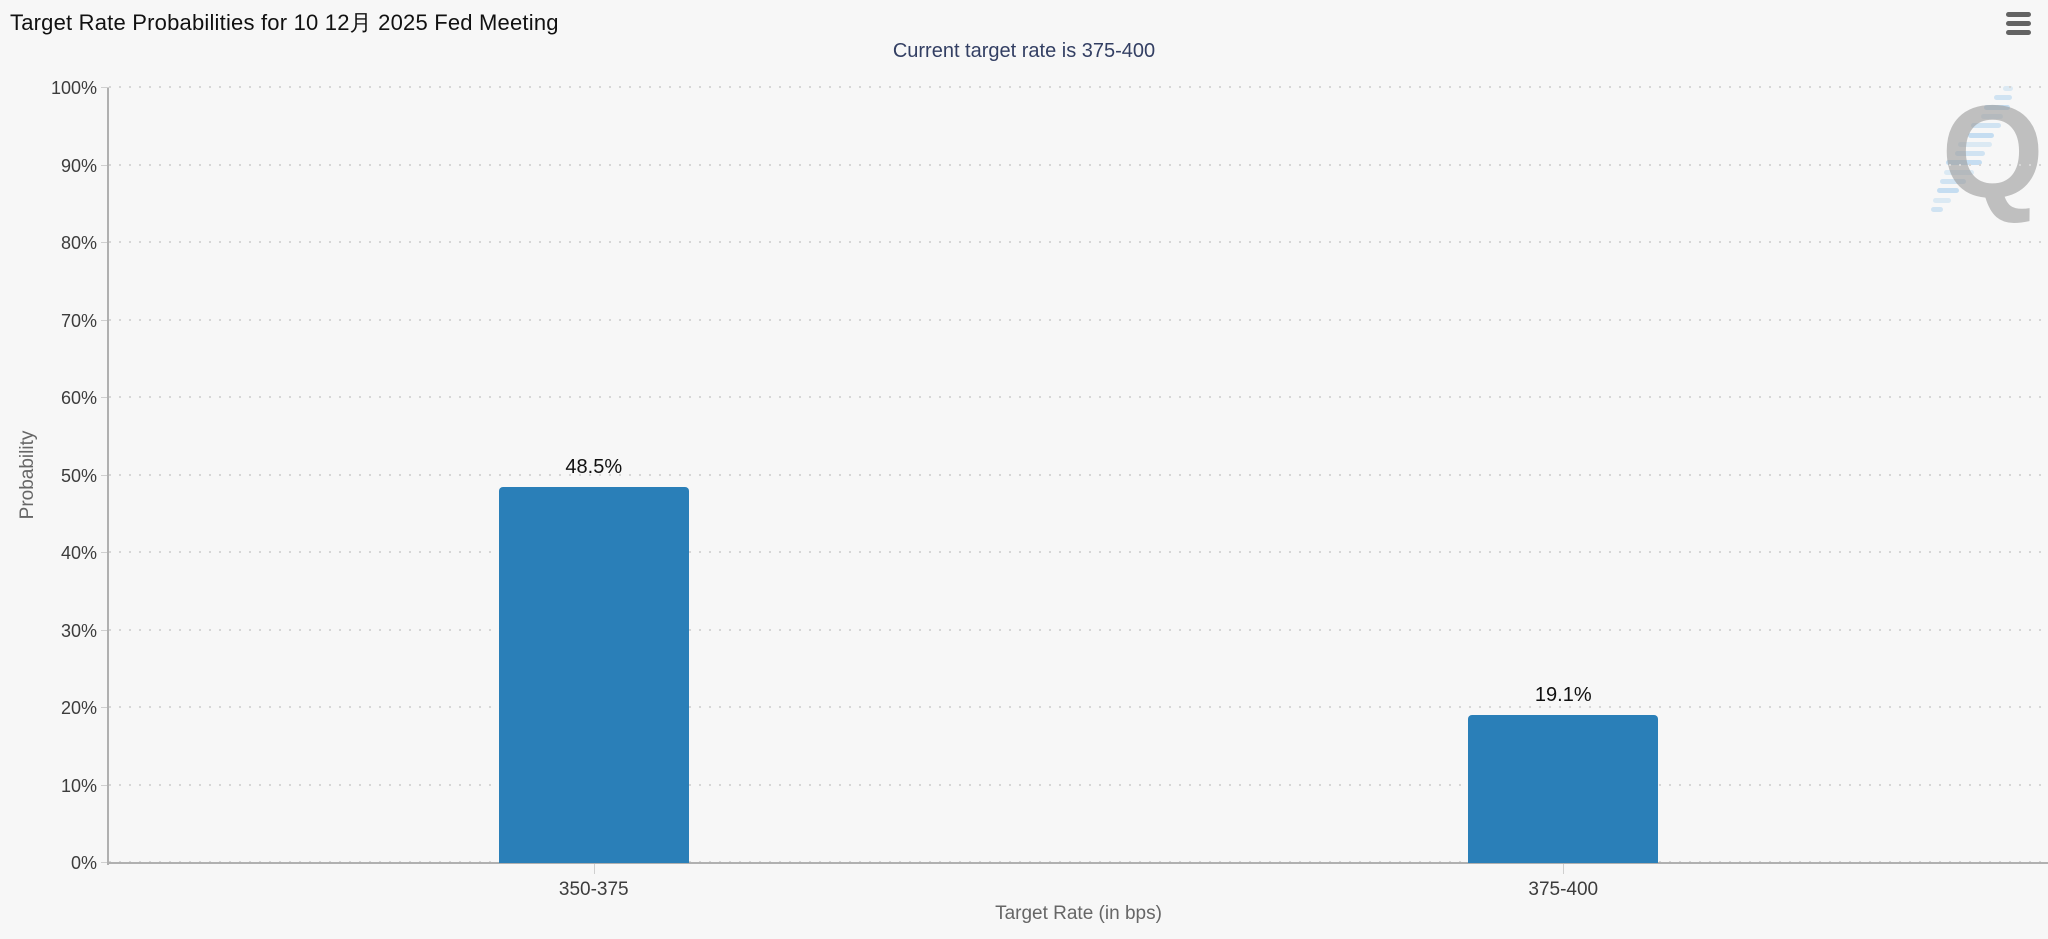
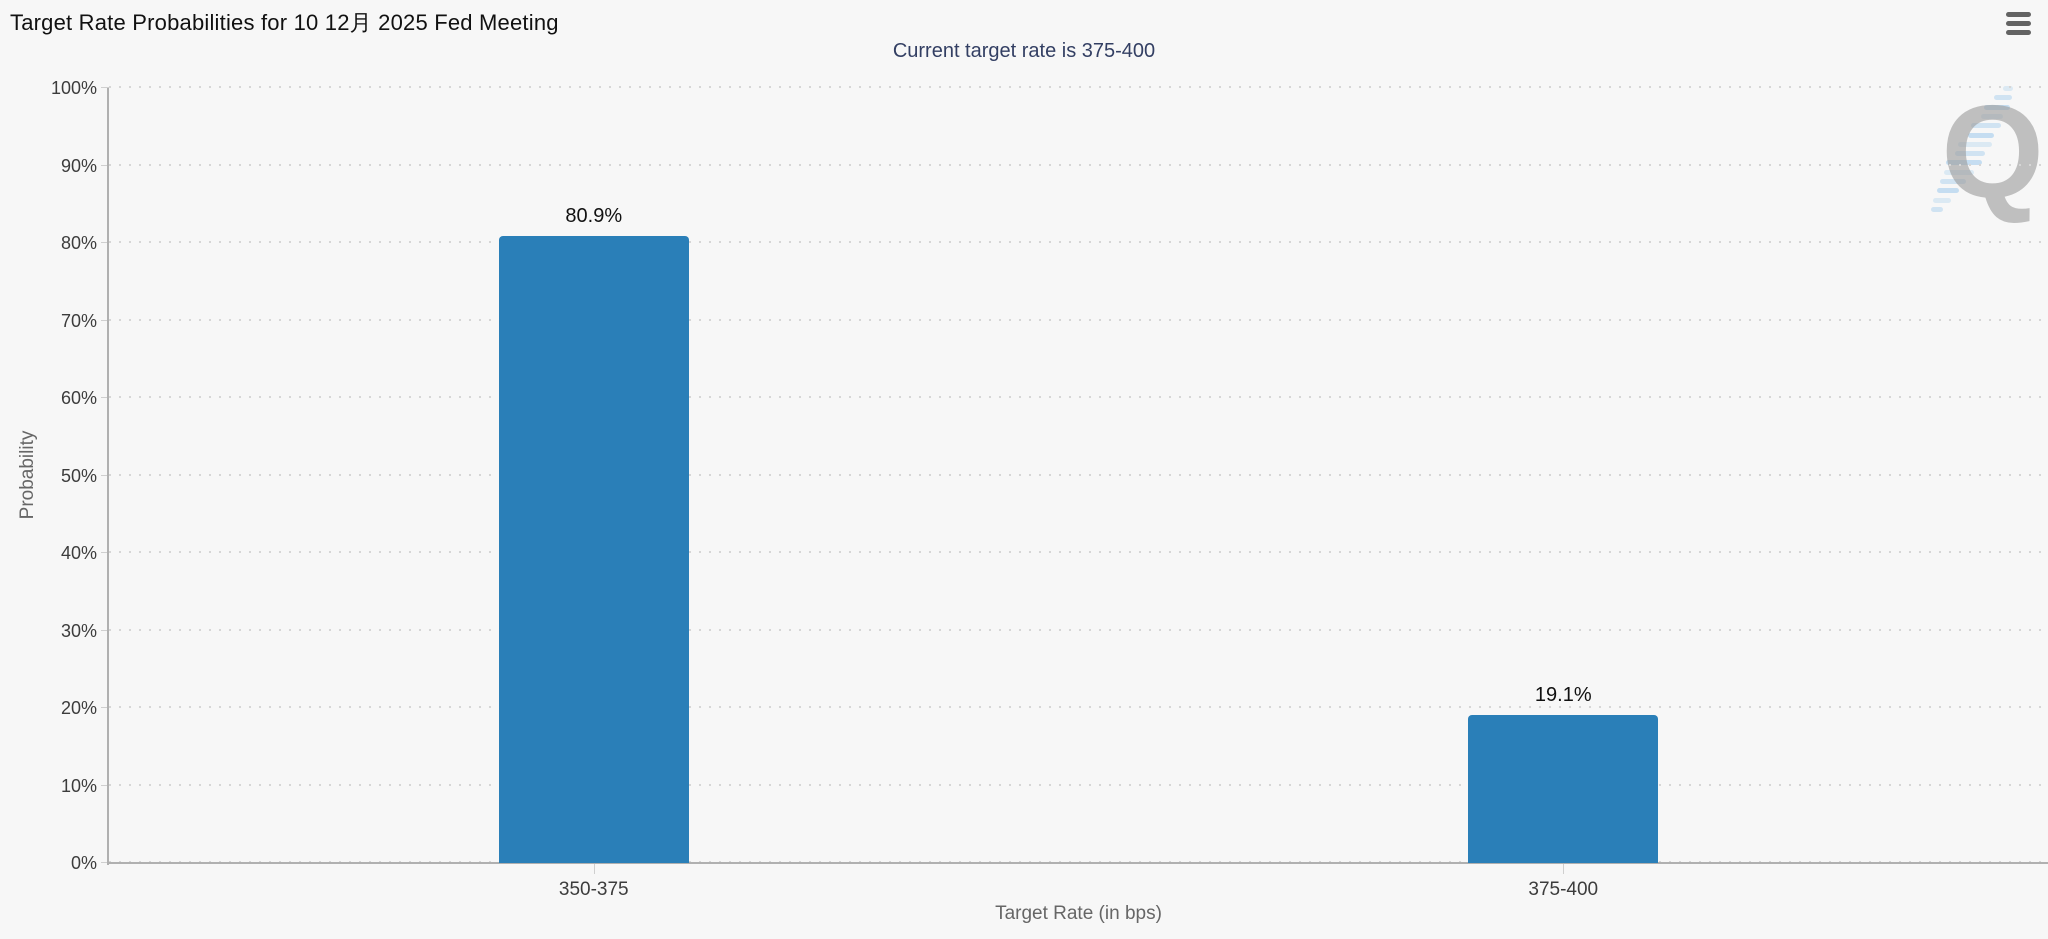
350-375: 48.5% -> 80.9%
